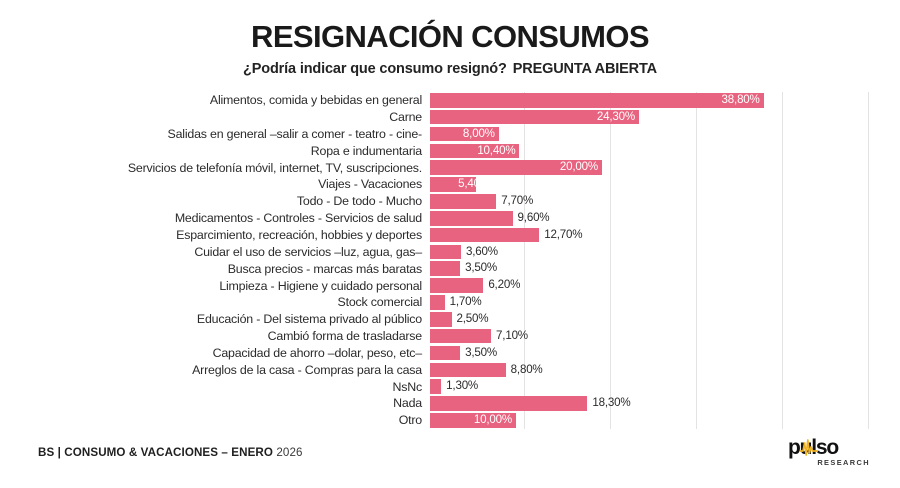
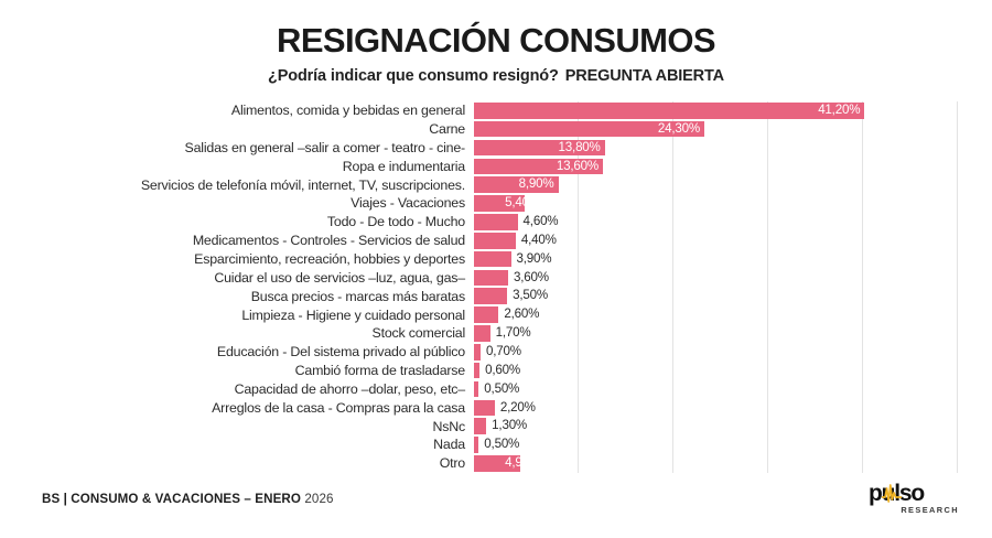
Alimentos, comida y bebidas en general: 38,80% -> 41,20%
Salidas en general –salir a comer - teatro - cine-: 8,00% -> 13,80%
Ropa e indumentaria: 10,40% -> 13,60%
Servicios de telefonía móvil, internet, TV, suscripciones.: 20,00% -> 8,90%
Todo - De todo - Mucho: 7,70% -> 4,60%
Medicamentos - Controles - Servicios de salud: 9,60% -> 4,40%
Esparcimiento, recreación, hobbies y deportes: 12,70% -> 3,90%
Limpieza - Higiene y cuidado personal: 6,20% -> 2,60%
Educación - Del sistema privado al público: 2,50% -> 0,70%
Cambió forma de trasladarse: 7,10% -> 0,60%
Capacidad de ahorro –dolar, peso, etc–: 3,50% -> 0,50%
Arreglos de la casa - Compras para la casa: 8,80% -> 2,20%
Nada: 18,30% -> 0,50%
Otro: 10,00% -> 4,90%
